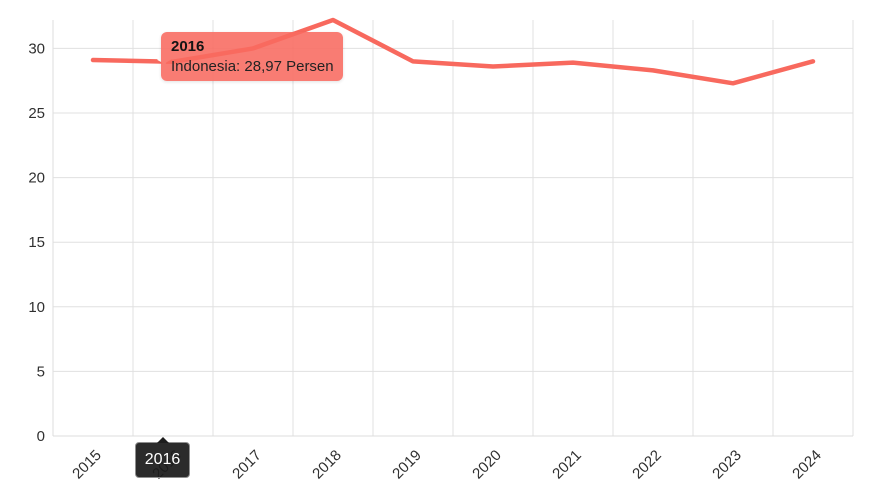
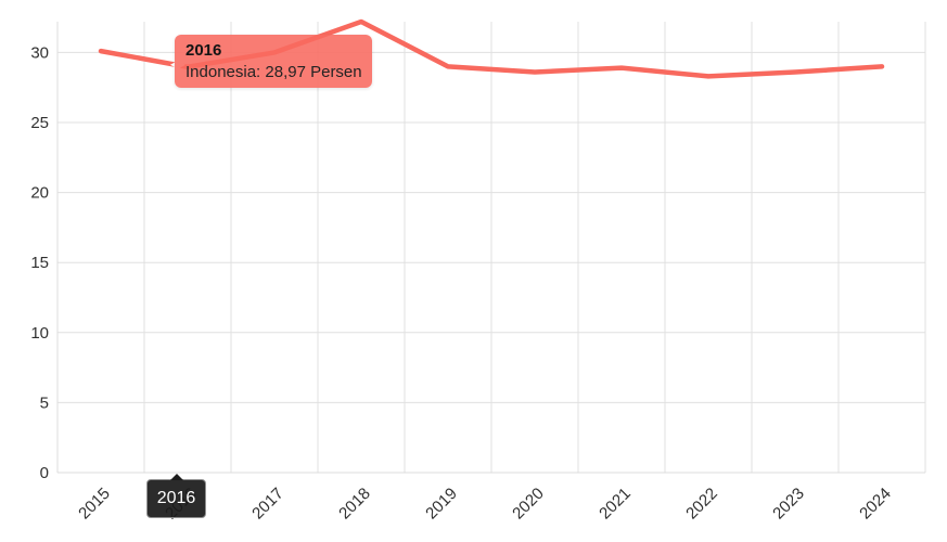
2015: 29.1 -> 30.1
2023: 27.3 -> 28.6
